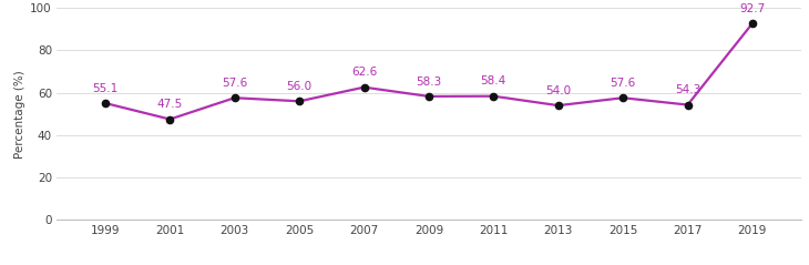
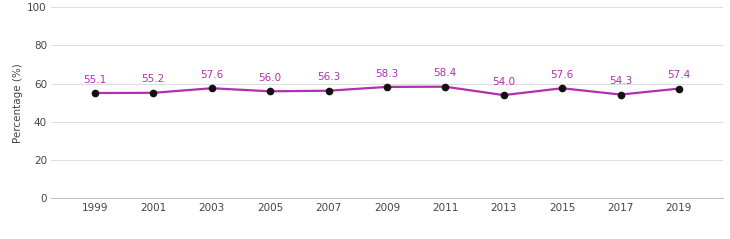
2001: 47.5 -> 55.2
2007: 62.6 -> 56.3
2019: 92.7 -> 57.4
